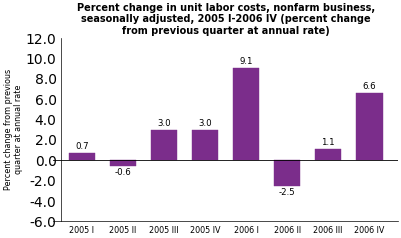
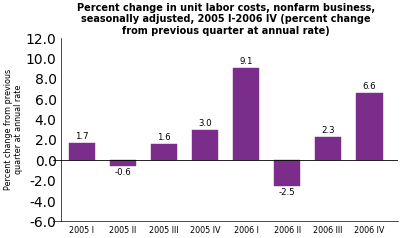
2005 I: 0.7 -> 1.7
2005 III: 3.0 -> 1.6
2006 III: 1.1 -> 2.3
